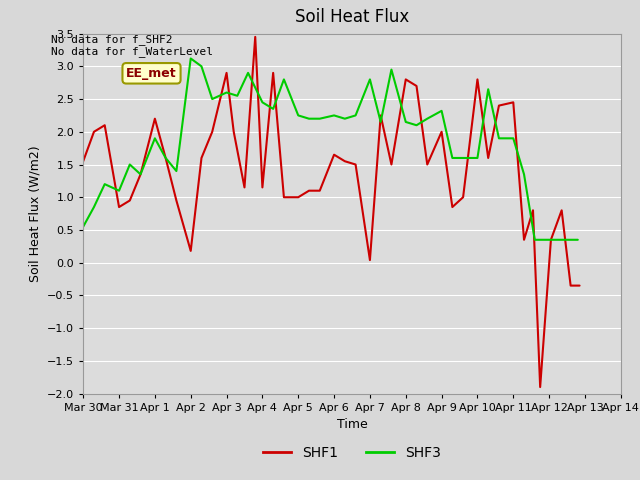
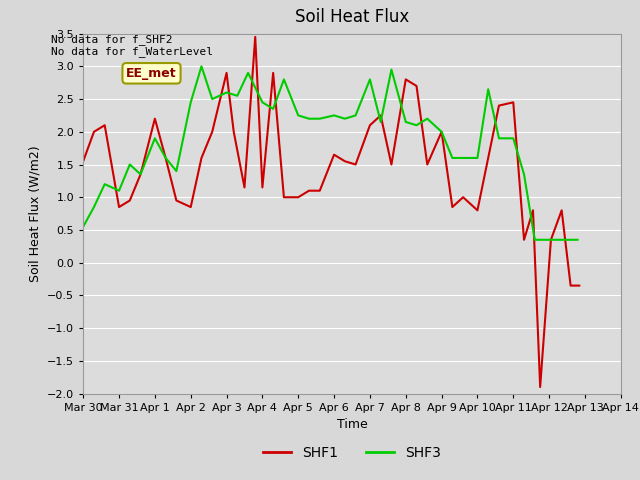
SHF1/Apr 2: 0.18 -> 0.85
SHF3/Apr 2: 3.12 -> 2.45
SHF1/Apr 7: 0.04 -> 2.10
SHF3/Apr 9: 2.32 -> 2.00
SHF1/Apr 10: 2.80 -> 0.80
